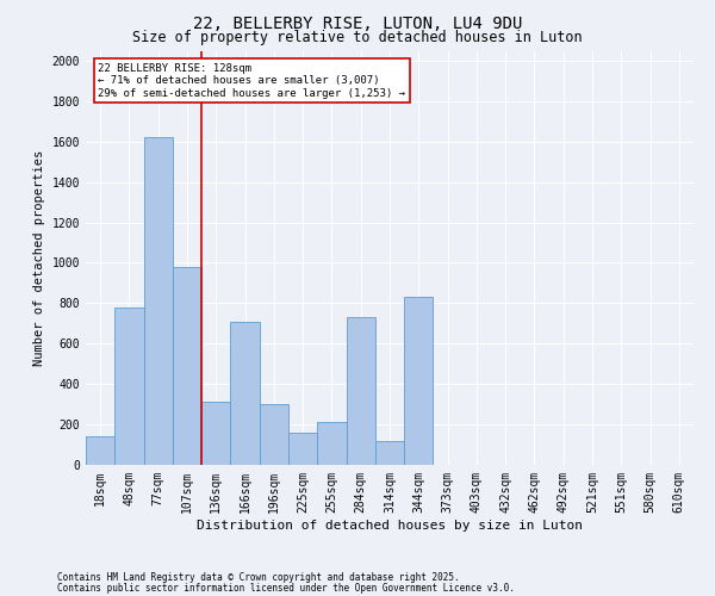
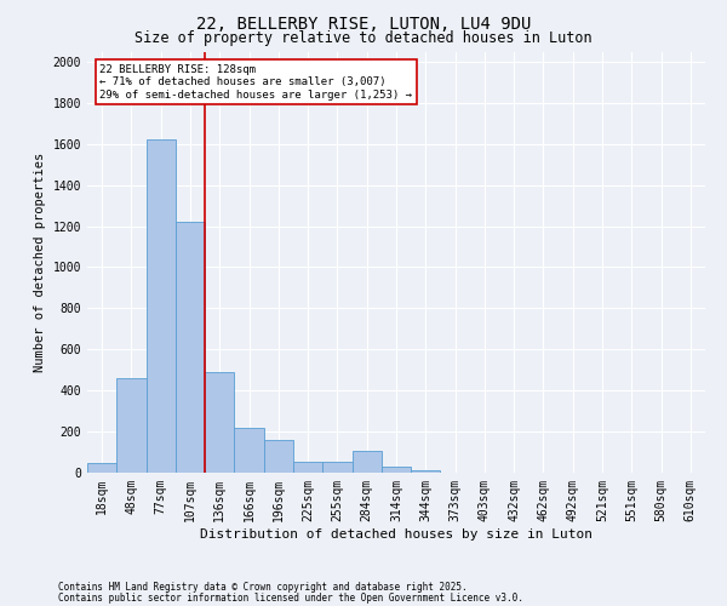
18sqm: 140 -> 50
48sqm: 780 -> 460
107sqm: 980 -> 1220
136sqm: 310 -> 490
166sqm: 710 -> 220
196sqm: 300 -> 160
225sqm: 160 -> 60
255sqm: 210 -> 60
284sqm: 730 -> 100
314sqm: 120 -> 30
344sqm: 830 -> 10
